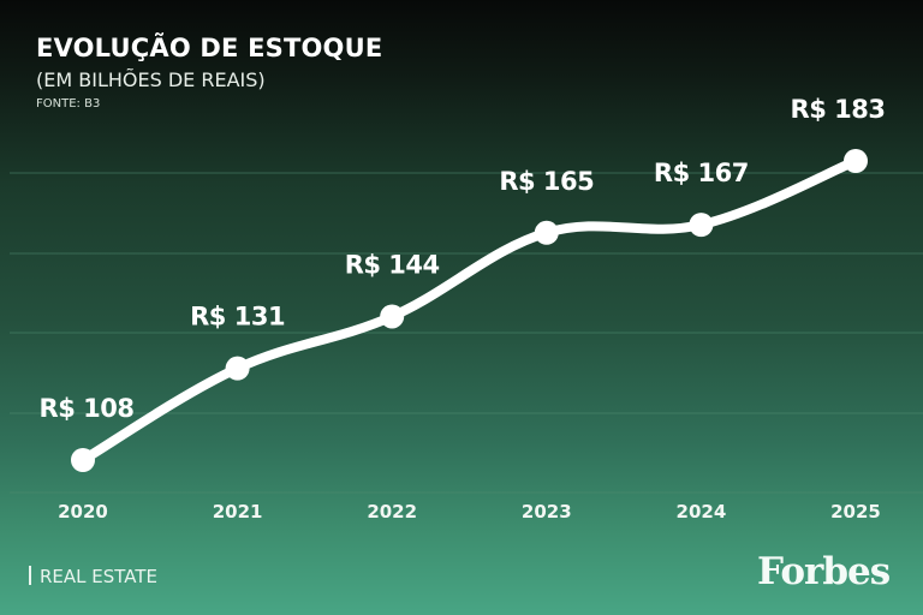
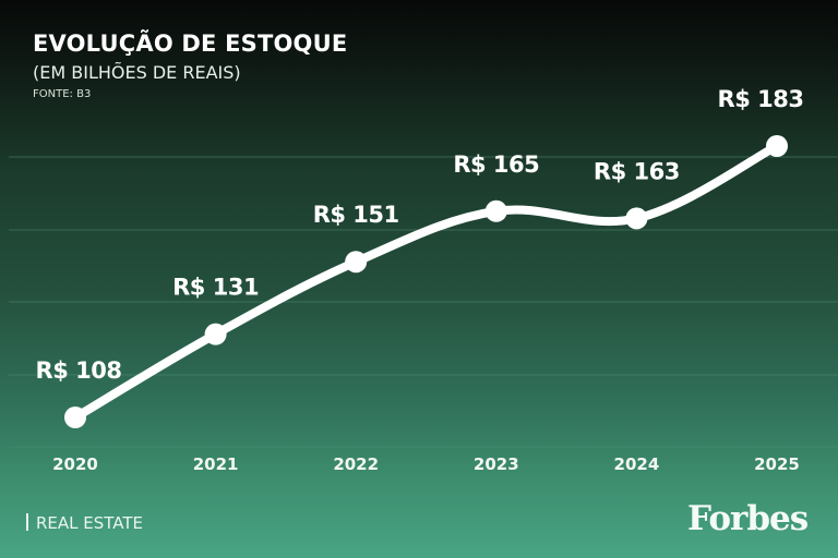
2022: 144 -> 151
2024: 167 -> 163
